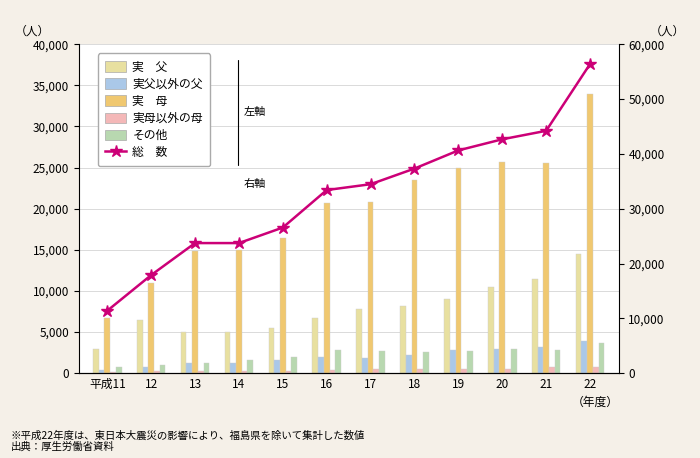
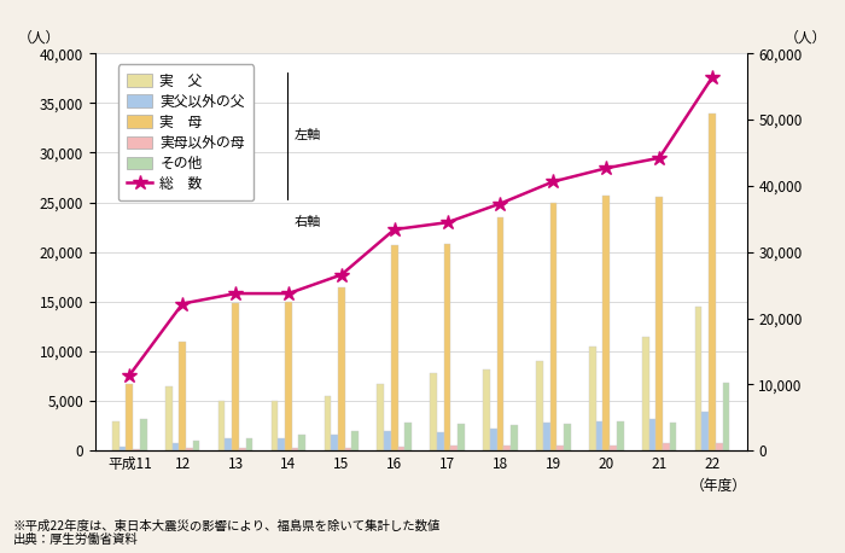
その他/平成11: 800 -> 3,200
総 数/12: 17,900 -> 22,200
その他/22: 3,700 -> 6,800
